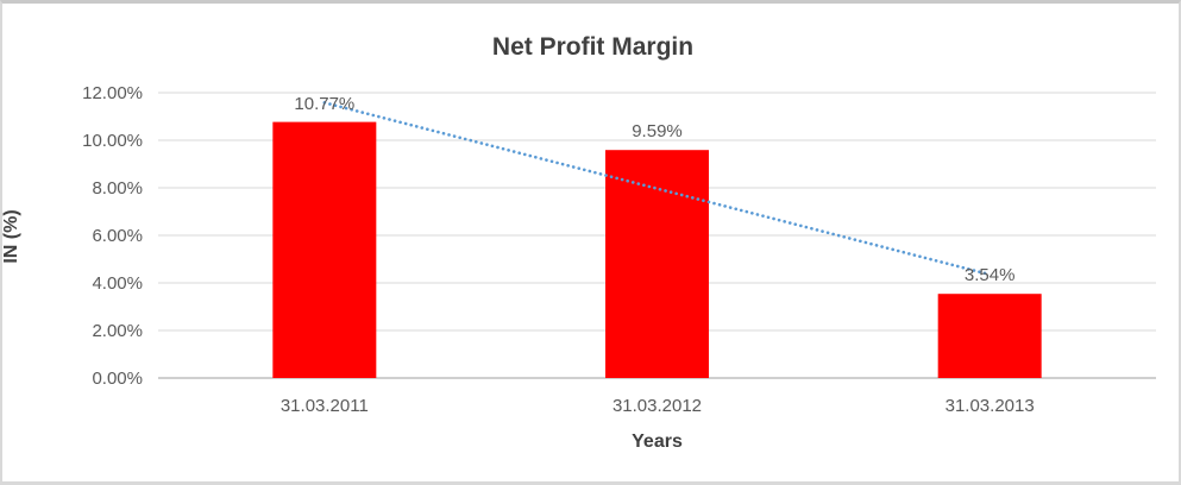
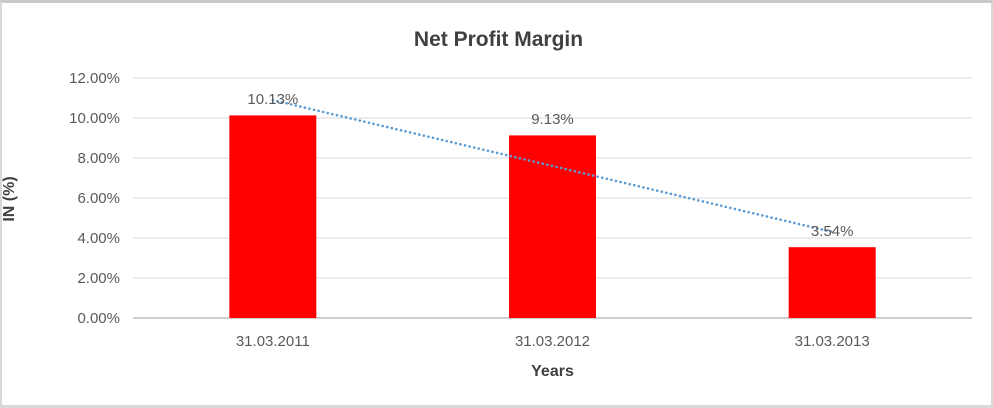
31.03.2011: 10.77% -> 10.13%
31.03.2012: 9.59% -> 9.13%
